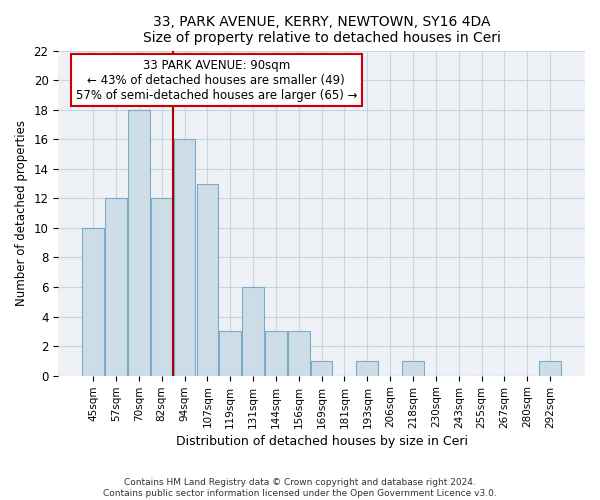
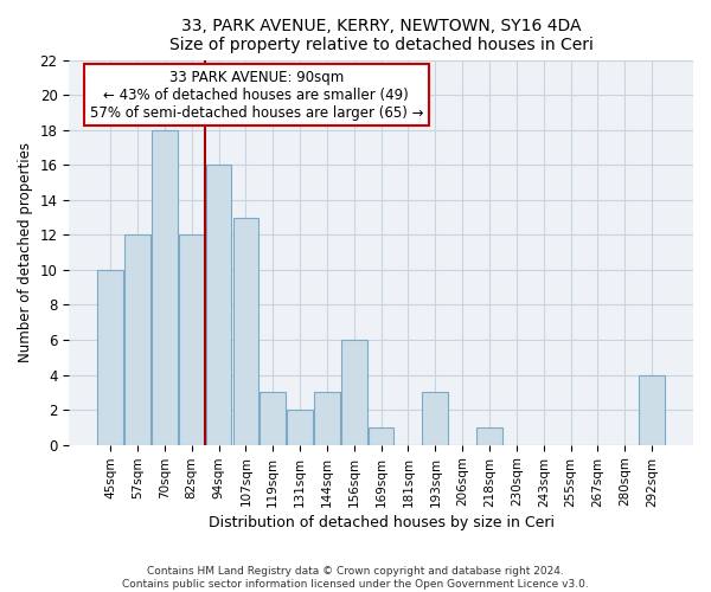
131sqm: 6 -> 2
156sqm: 3 -> 6
193sqm: 1 -> 3
292sqm: 1 -> 4
